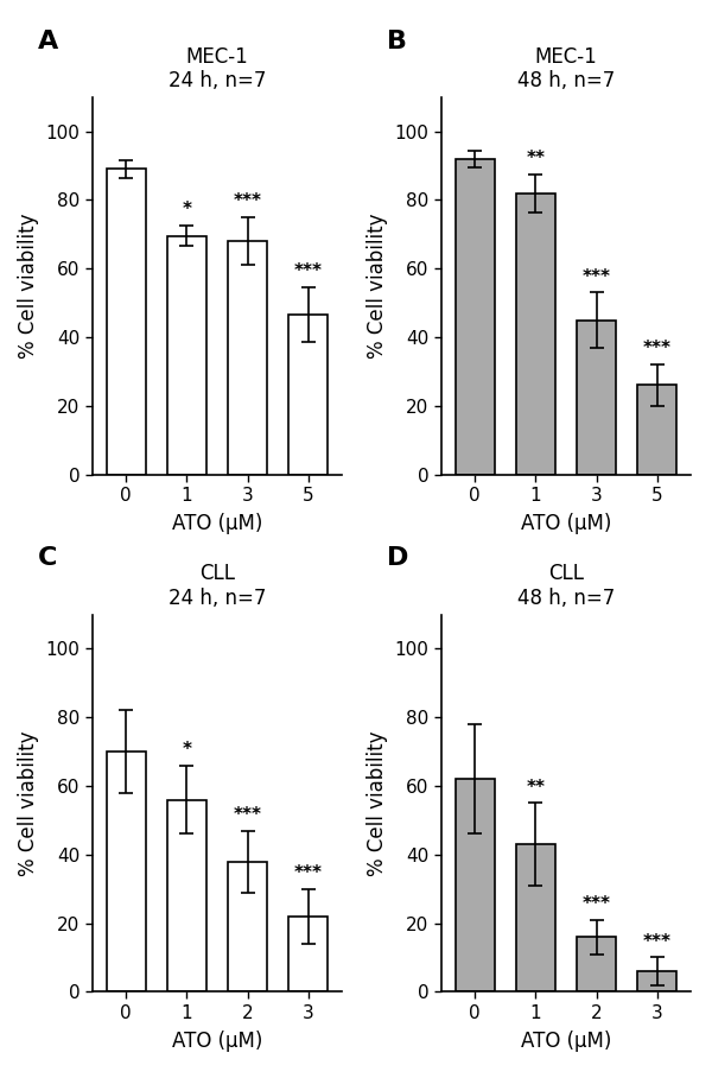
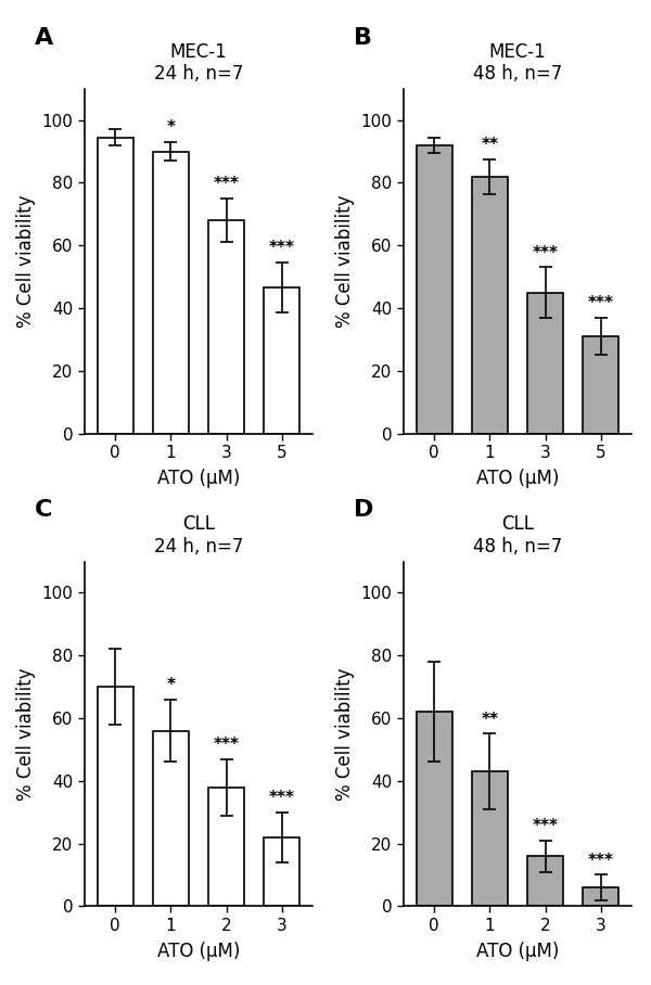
MEC-1 24 h, n=7/0: 89.0 -> 94.5
MEC-1 24 h, n=7/1: 69.5 -> 90.0
MEC-1 48 h, n=7/5: 26 -> 31
